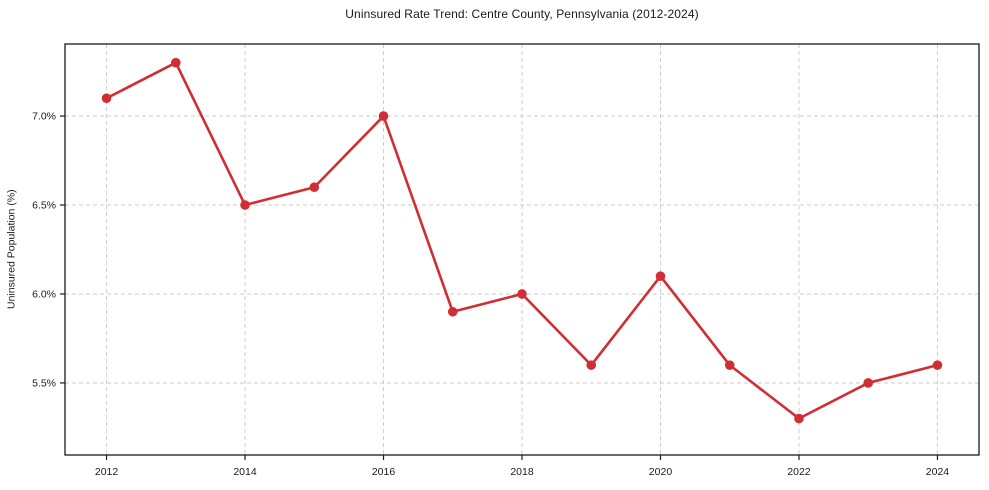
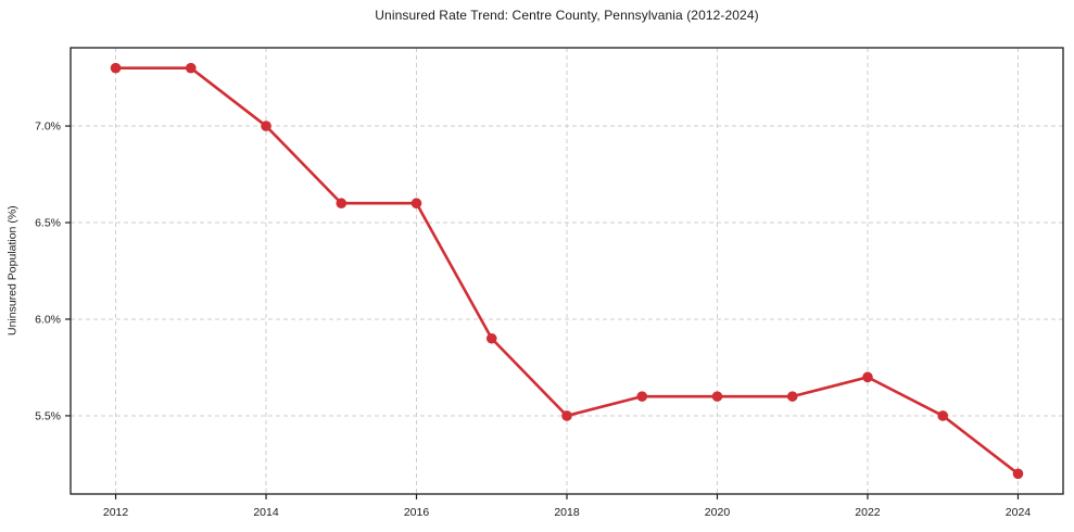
2012: 7.1% -> 7.3%
2014: 6.5% -> 7.0%
2016: 7.0% -> 6.6%
2018: 6.0% -> 5.5%
2020: 6.1% -> 5.6%
2022: 5.3% -> 5.7%
2024: 5.6% -> 5.2%
